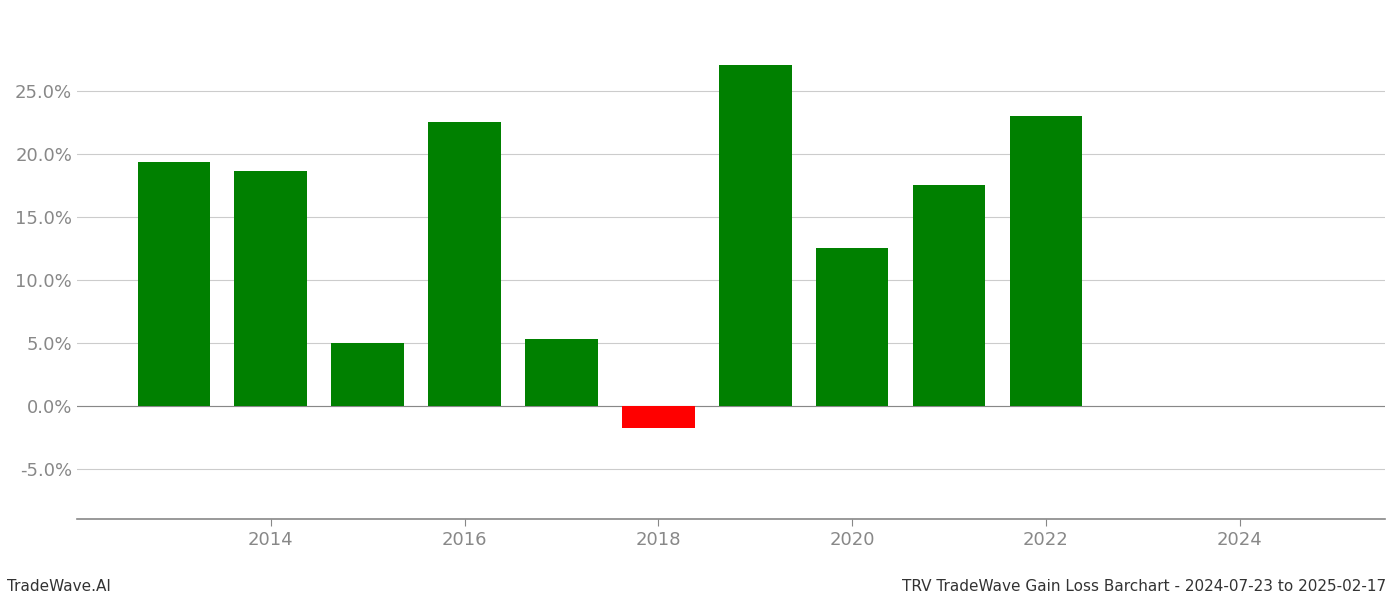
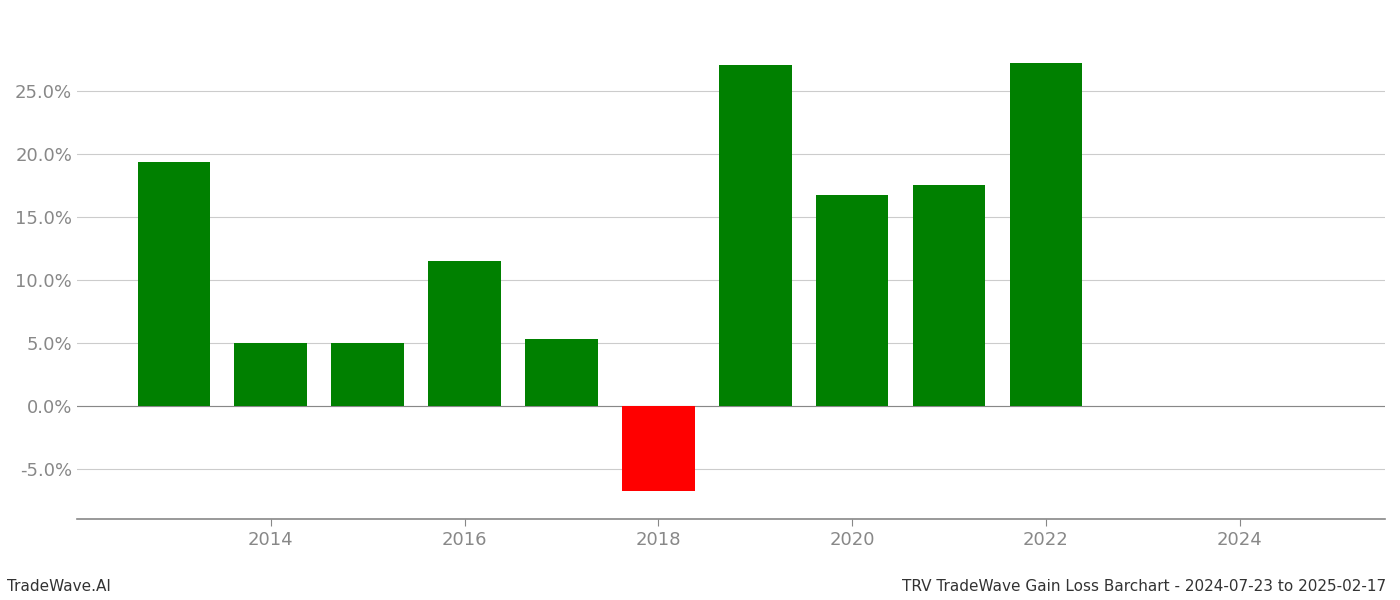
2014: 18.6% -> 5.0%
2016: 22.5% -> 11.5%
2018: -1.8% -> -6.8%
2020: 12.5% -> 16.7%
2022: 23.0% -> 27.2%
